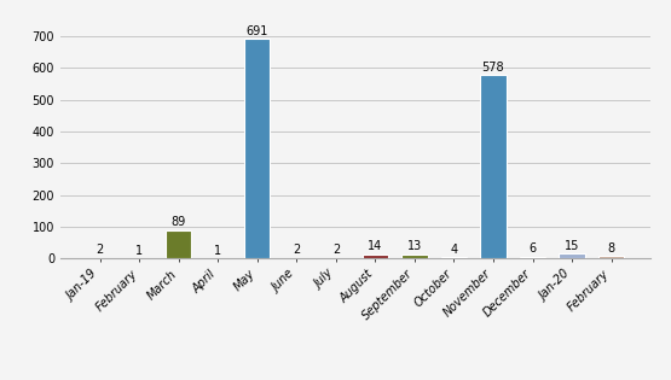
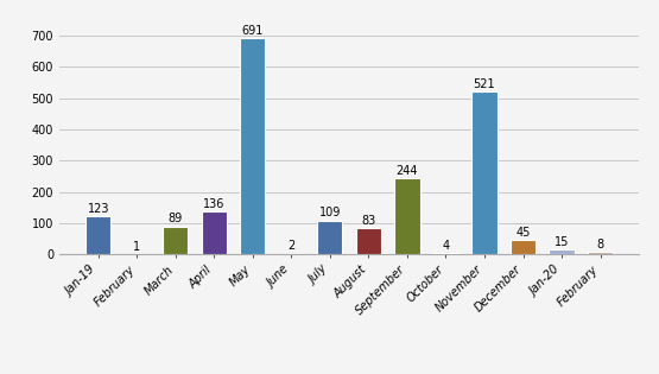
Jan-19: 2 -> 123
April: 1 -> 136
July: 2 -> 109
August: 14 -> 83
September: 13 -> 244
November: 578 -> 521
December: 6 -> 45
